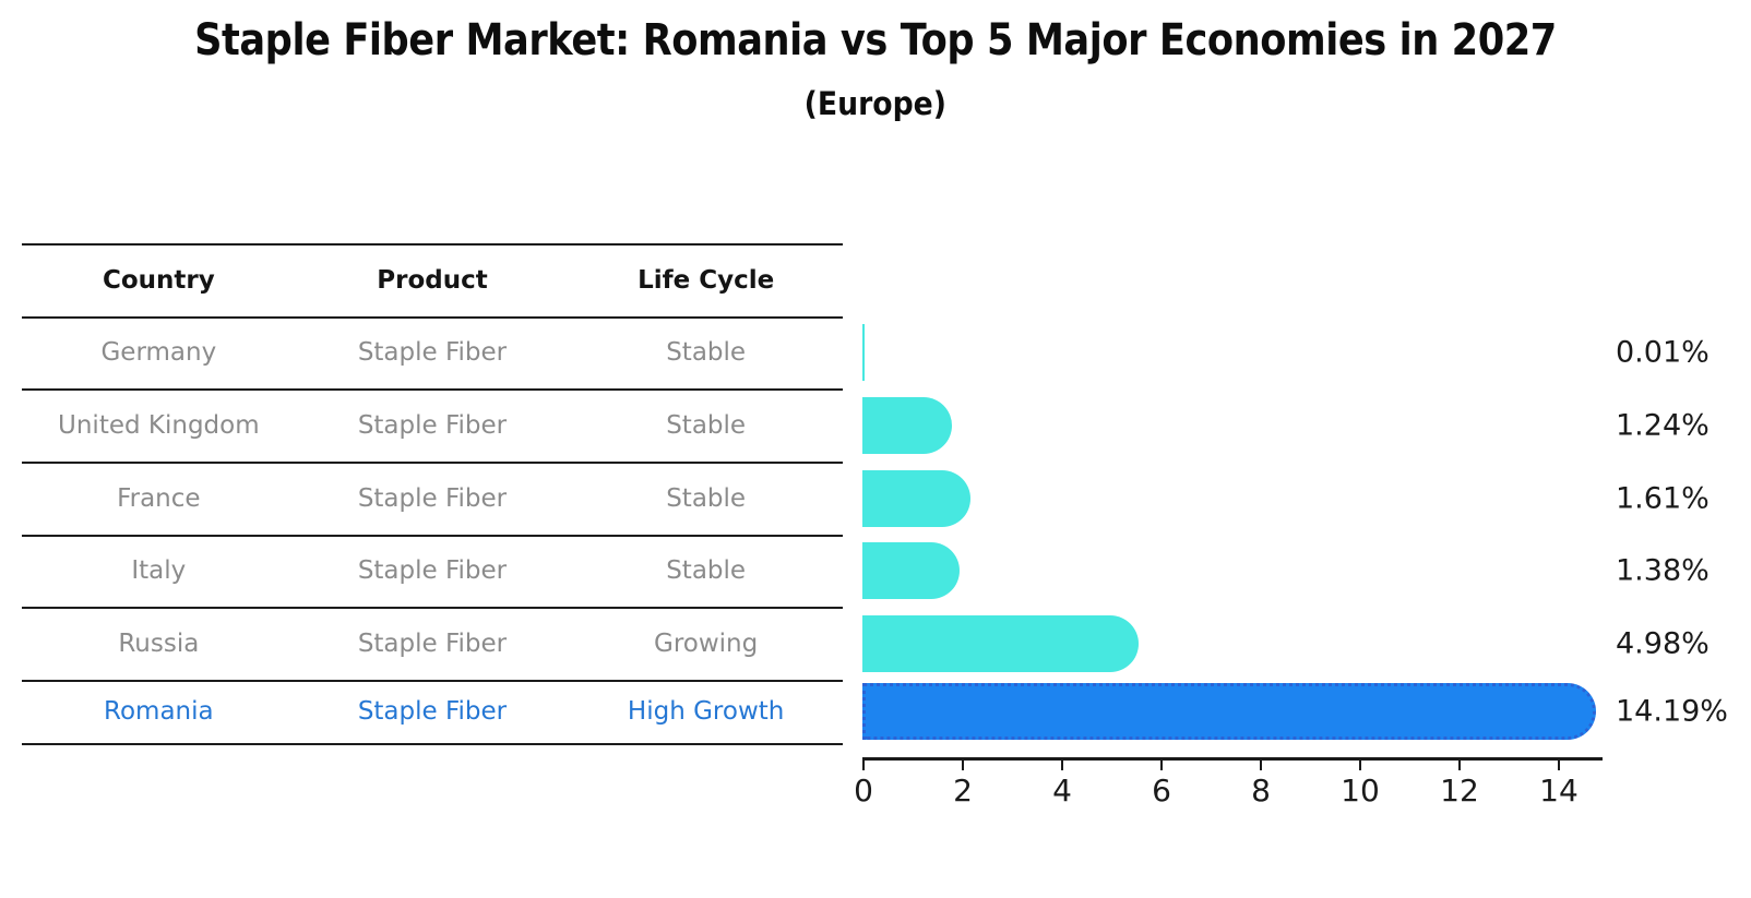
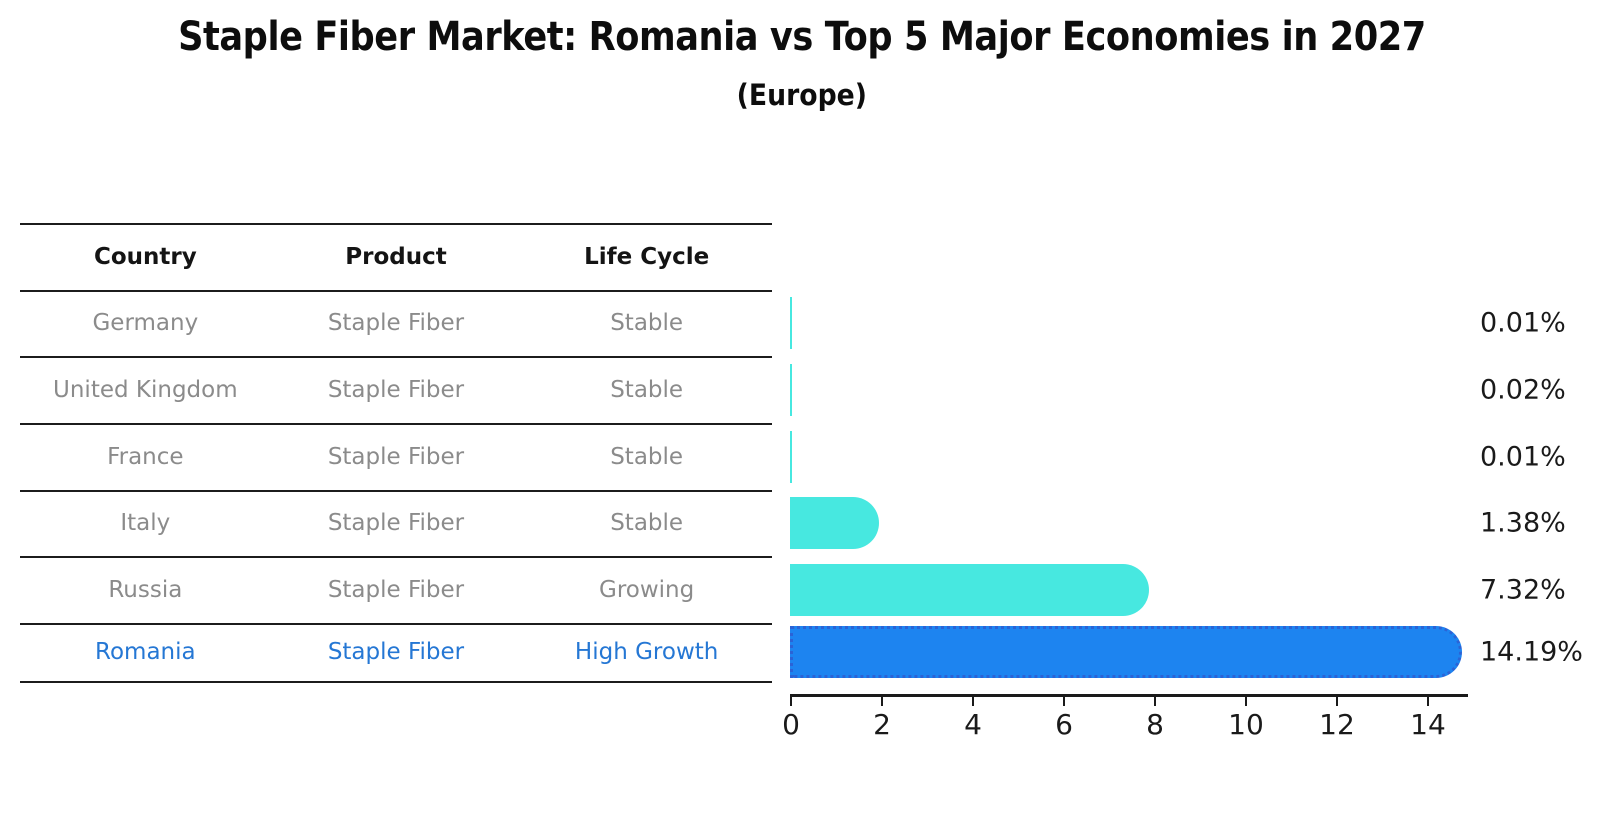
United Kingdom: 1.24% -> 0.02%
France: 1.61% -> 0.01%
Russia: 4.98% -> 7.32%
